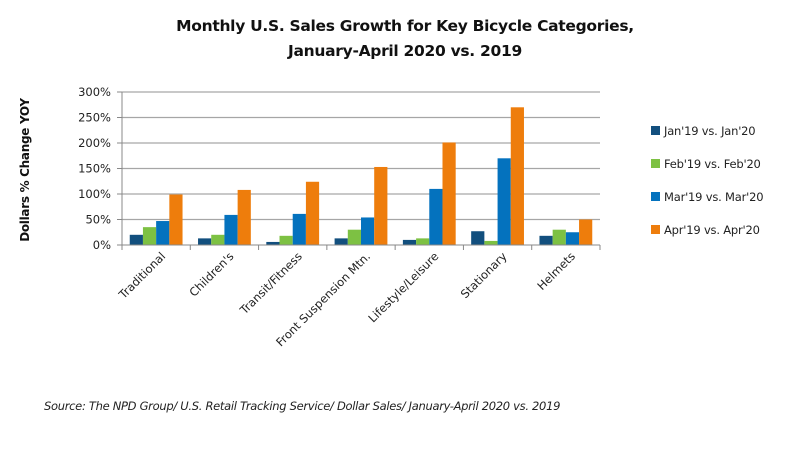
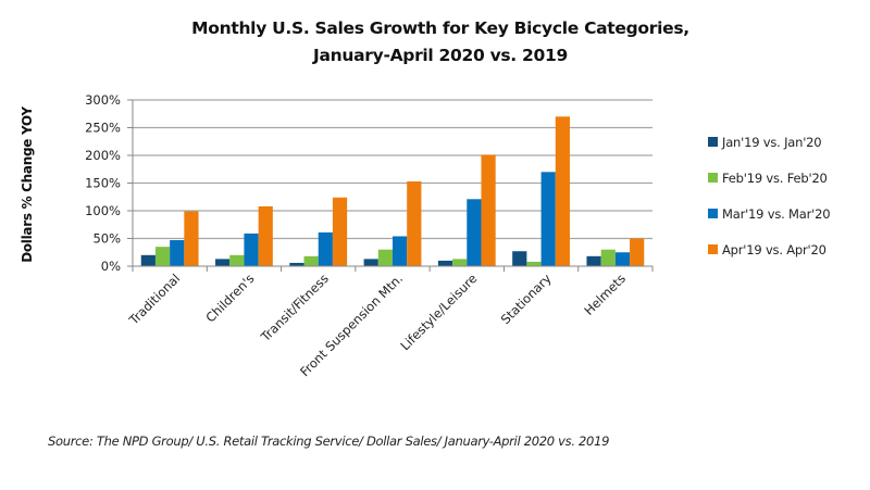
Mar'19 vs. Mar'20/Lifestyle/Leisure: 110% -> 120%
